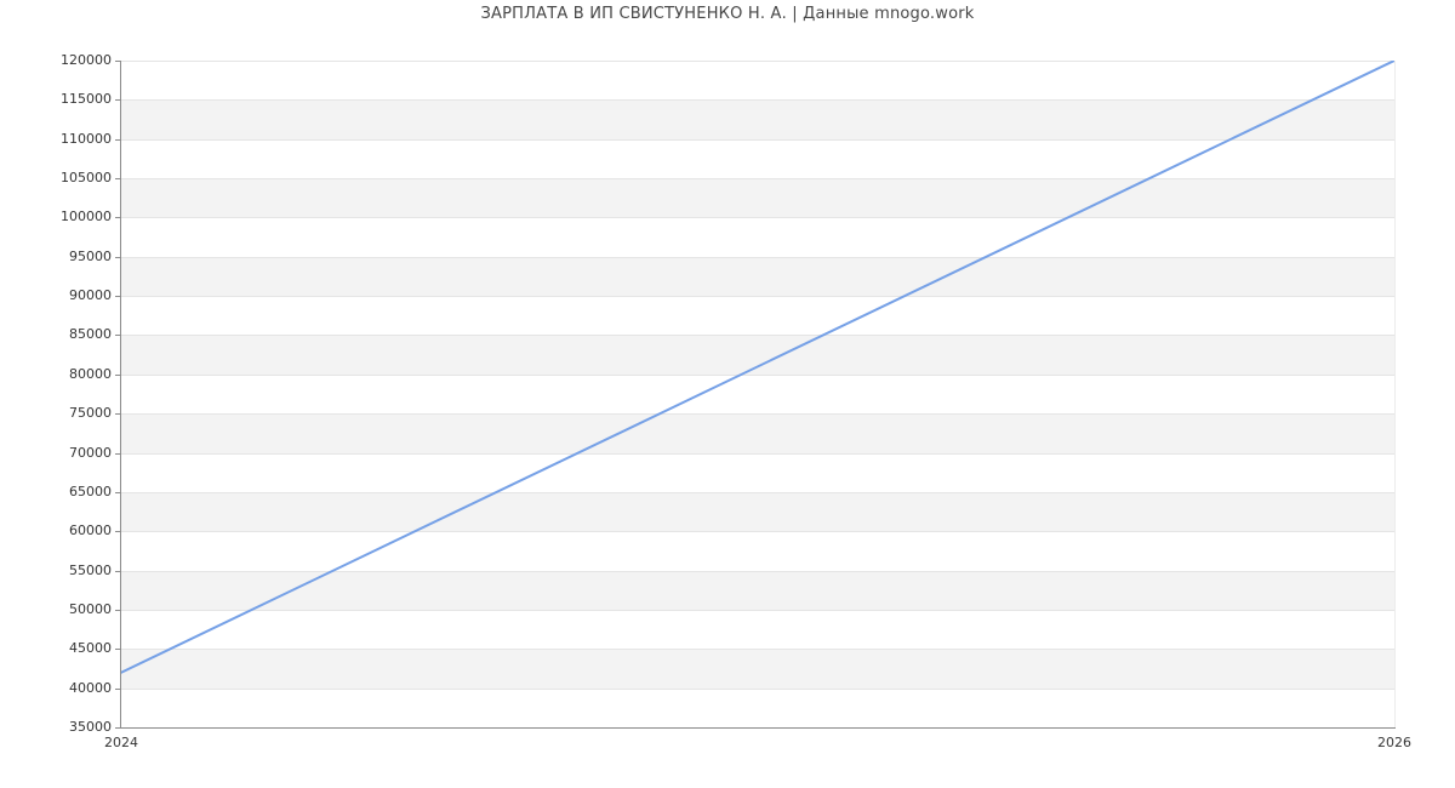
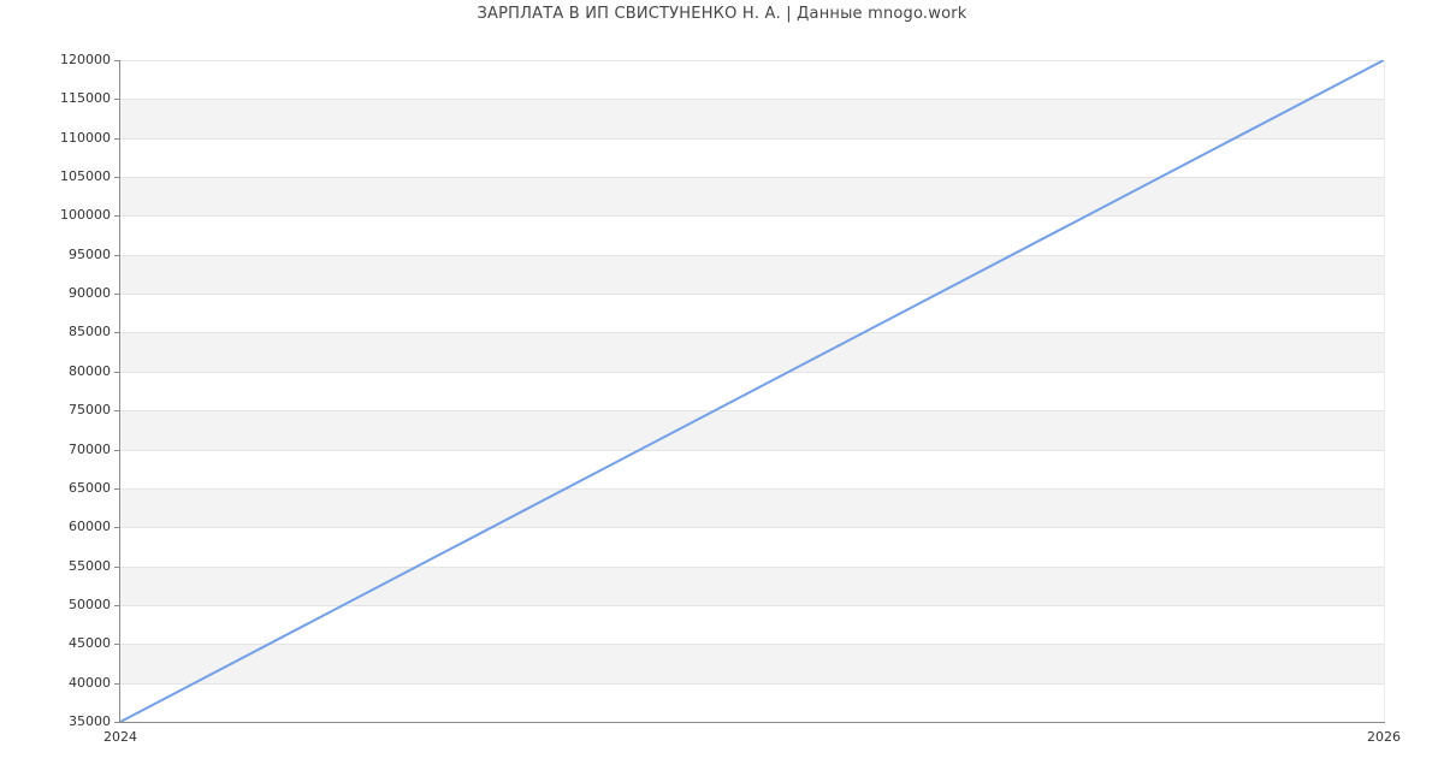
2024: 42000 -> 35000
